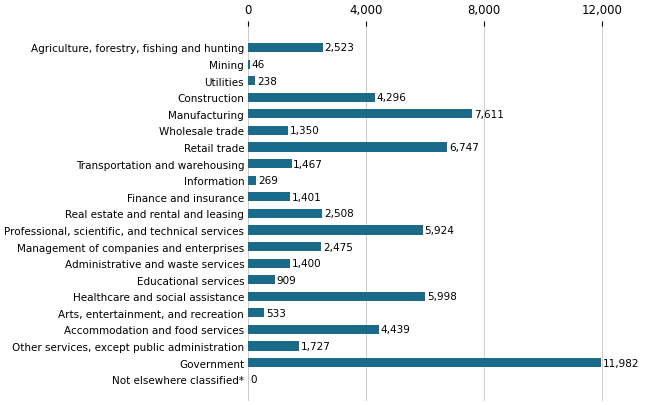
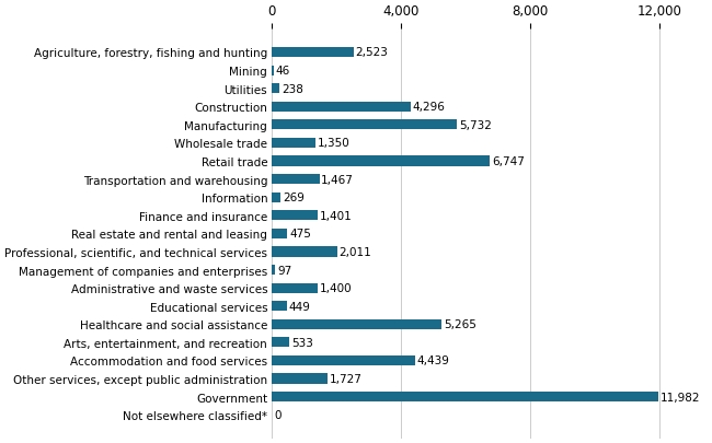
Manufacturing: 7,611 -> 5,732
Real estate and rental and leasing: 2,508 -> 475
Professional, scientific, and technical services: 5,924 -> 2,011
Management of companies and enterprises: 2,475 -> 97
Educational services: 909 -> 449
Healthcare and social assistance: 5,998 -> 5,265
